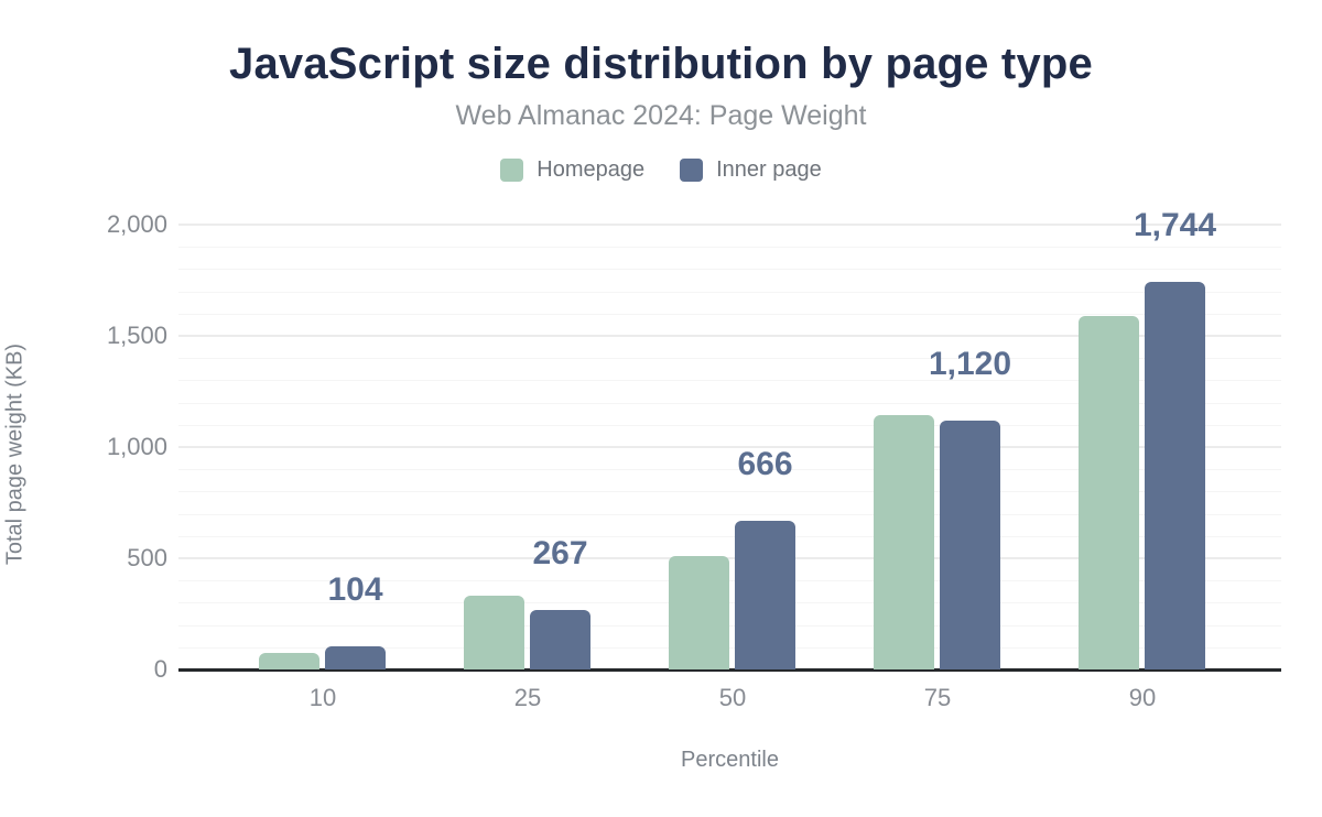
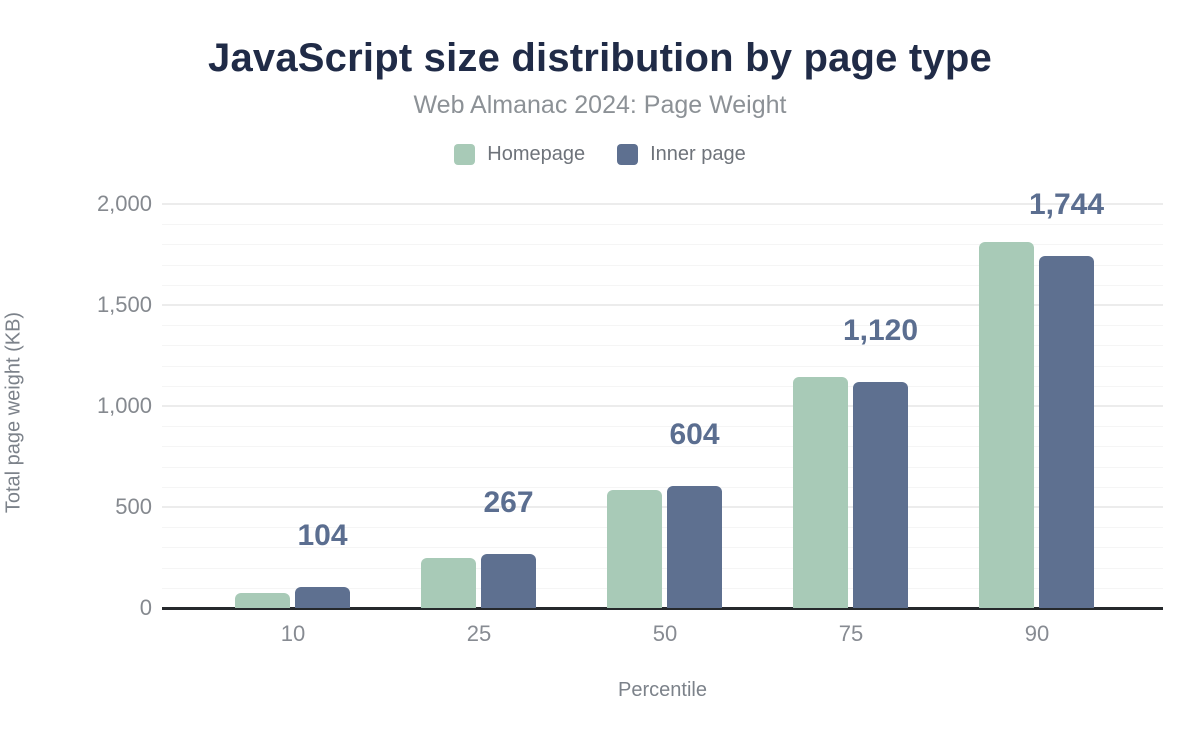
Homepage/25: 330 -> 250
Homepage/50: 510 -> 580
Inner page/50: 666 -> 604
Homepage/90: 1590 -> 1810
